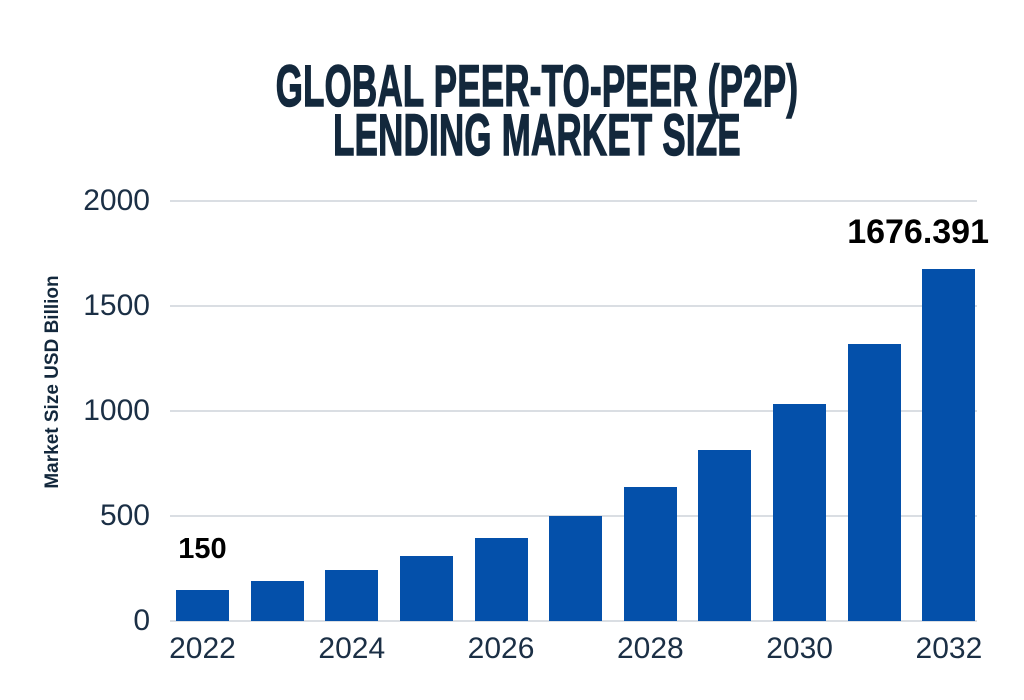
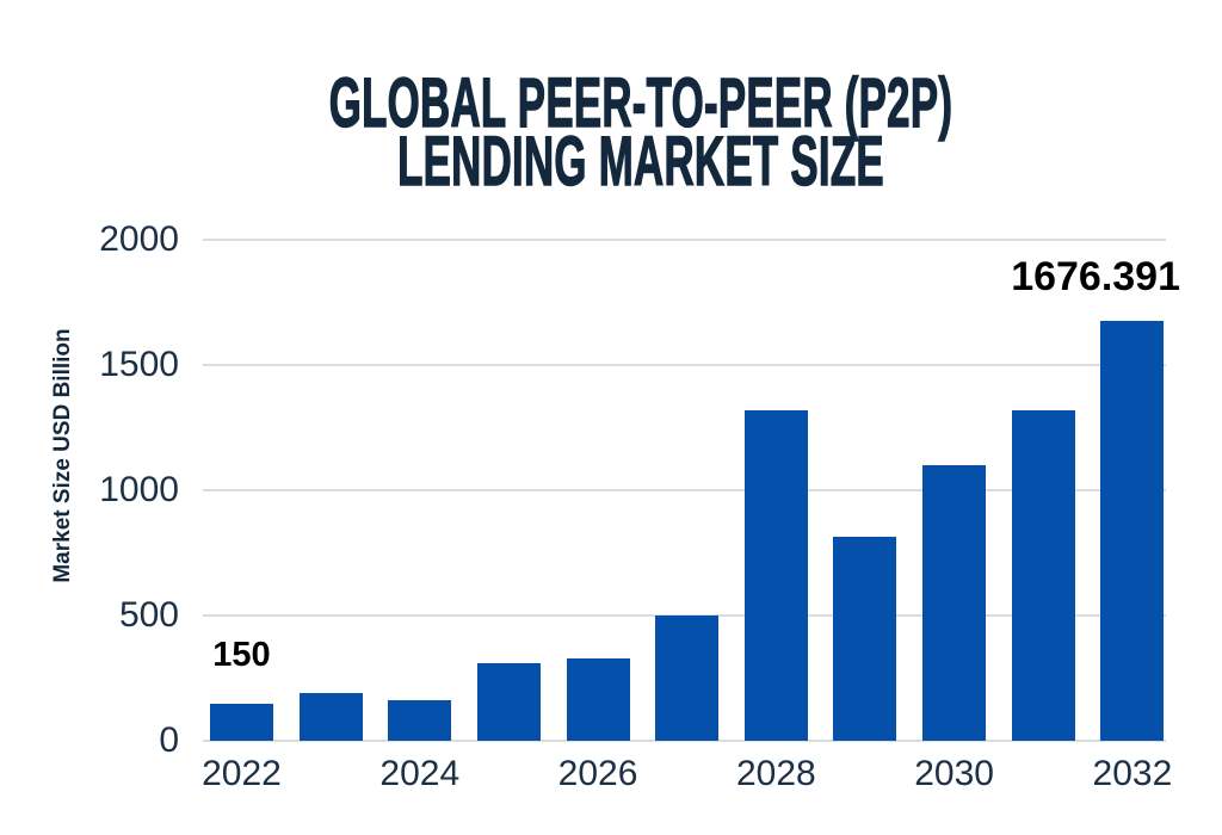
2024: 240 -> 160
2026: 390 -> 330
2028: 640 -> 1320
2030: 1040 -> 1100
